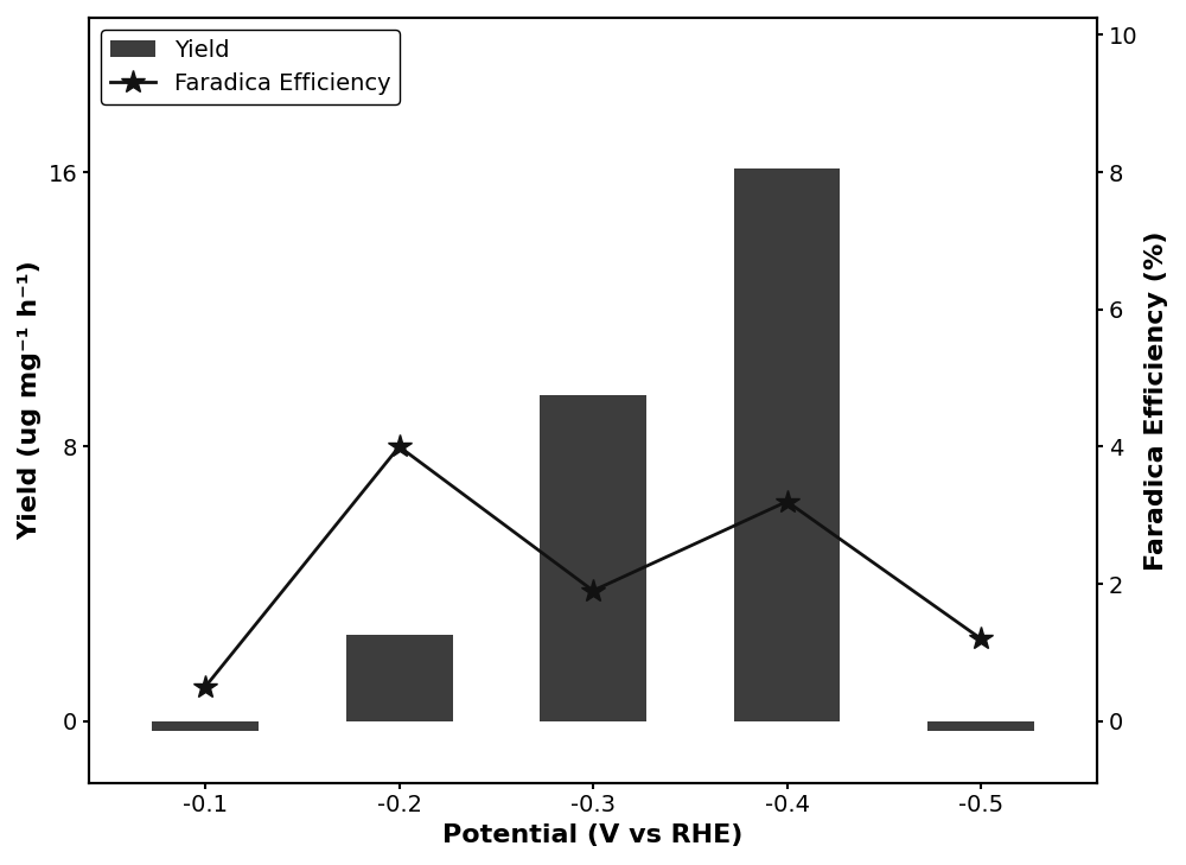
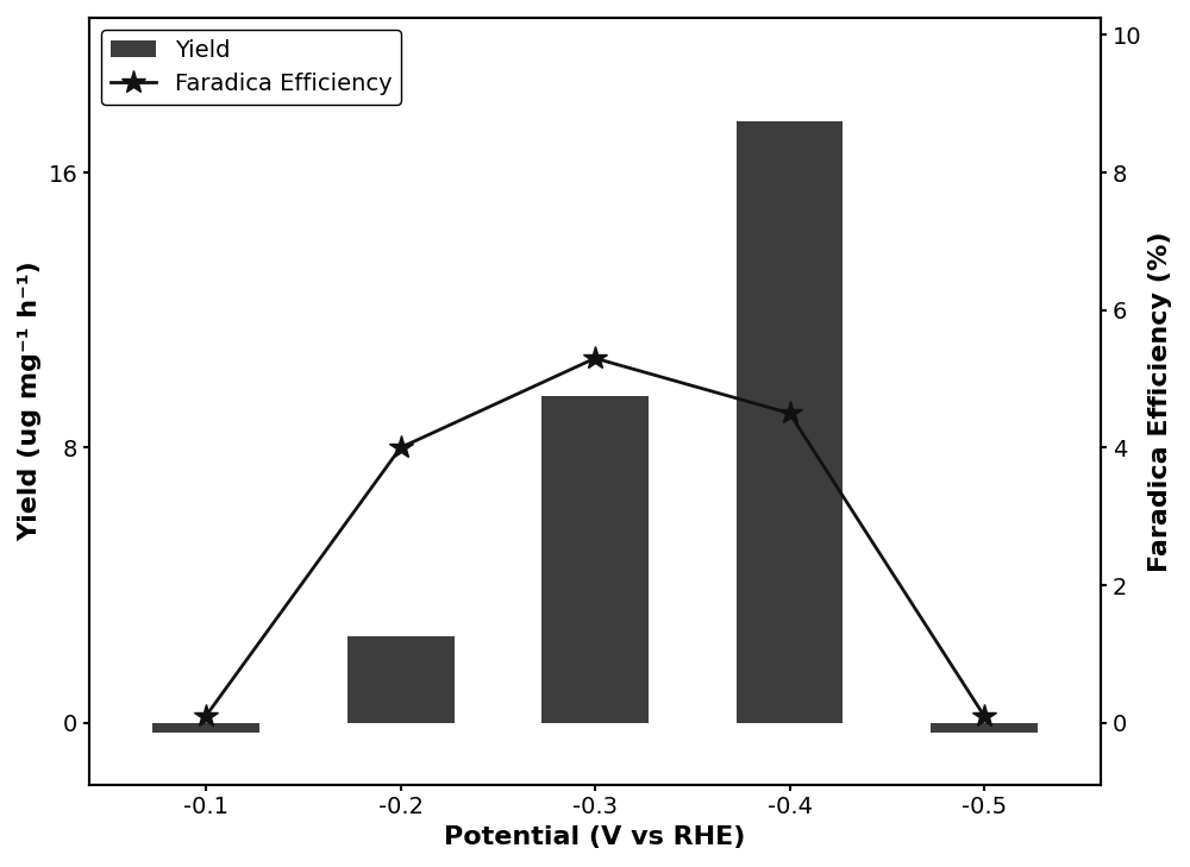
Faradica Efficiency/-0.1: 0.5 -> 0.1
Faradica Efficiency/-0.3: 1.9 -> 5.3
Yield/-0.4: 16.1 -> 17.5
Faradica Efficiency/-0.4: 3.2 -> 4.5
Faradica Efficiency/-0.5: 1.2 -> 0.1
